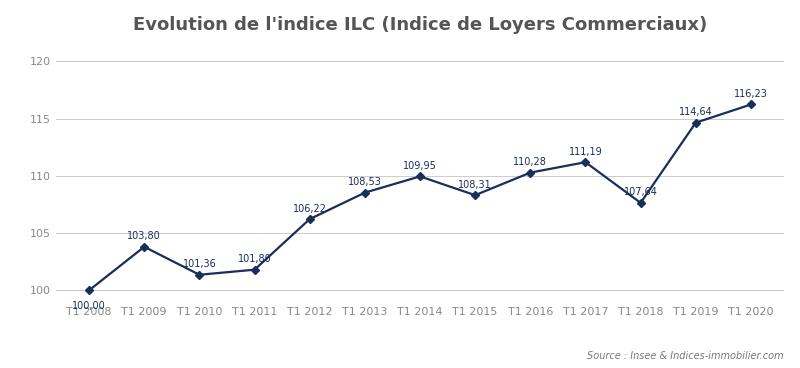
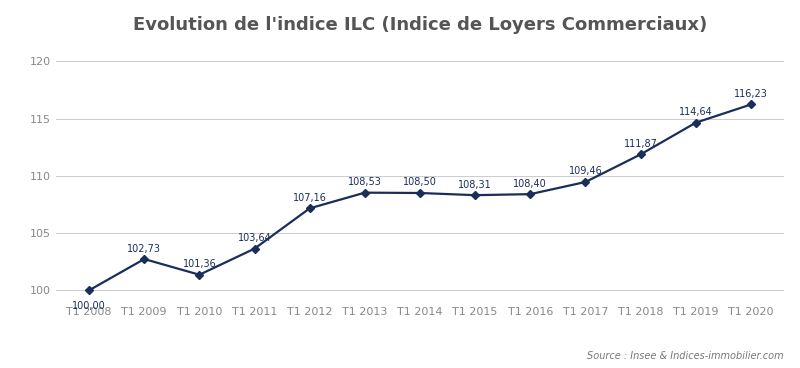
T1 2009: 103,80 -> 102,73
T1 2011: 101,80 -> 103,64
T1 2012: 106,22 -> 107,16
T1 2014: 109,95 -> 108,50
T1 2016: 110,28 -> 108,40
T1 2017: 111,19 -> 109,46
T1 2018: 107,64 -> 111,87
